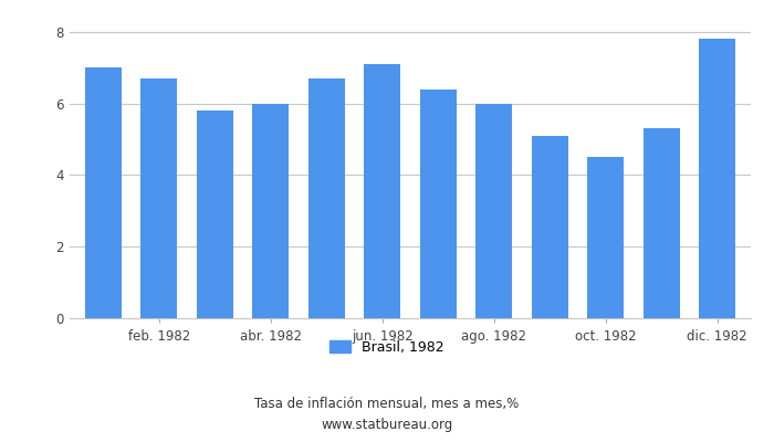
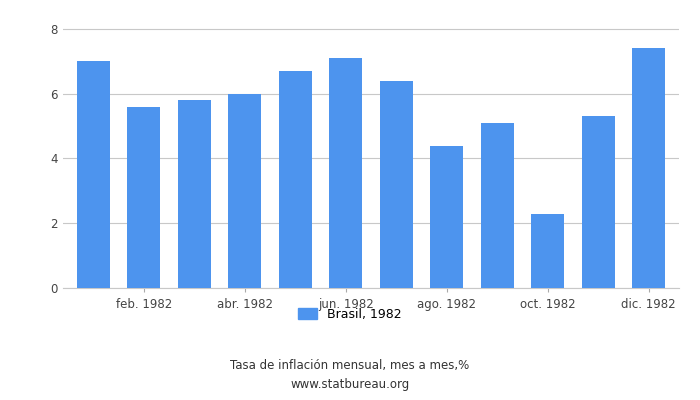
feb. 1982: 6.7 -> 5.6
ago. 1982: 6.0 -> 4.4
oct. 1982: 4.5 -> 2.3
dic. 1982: 7.8 -> 7.4
